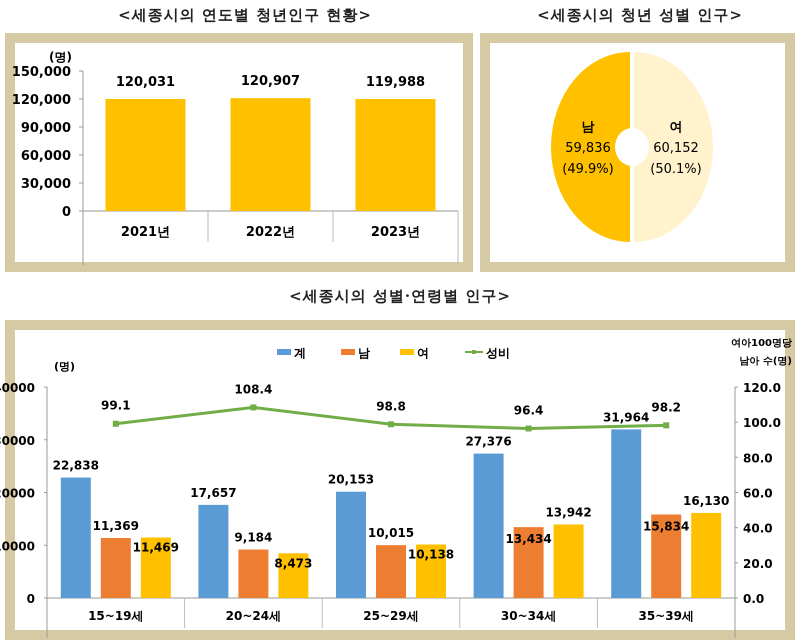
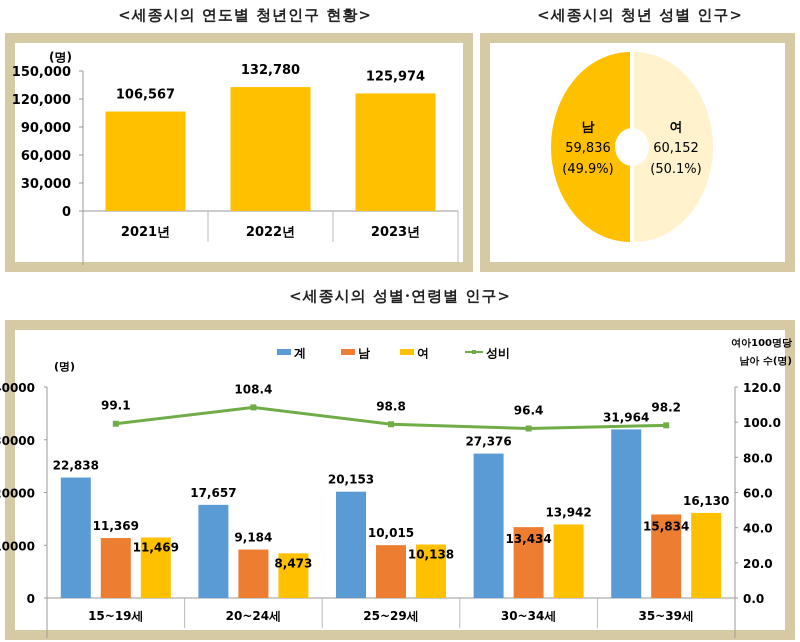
<세종시의 연도별 청년인구 현황>/2021년: 120,031 -> 106,567
<세종시의 연도별 청년인구 현황>/2022년: 120,907 -> 132,780
<세종시의 연도별 청년인구 현황>/2023년: 119,988 -> 125,974
